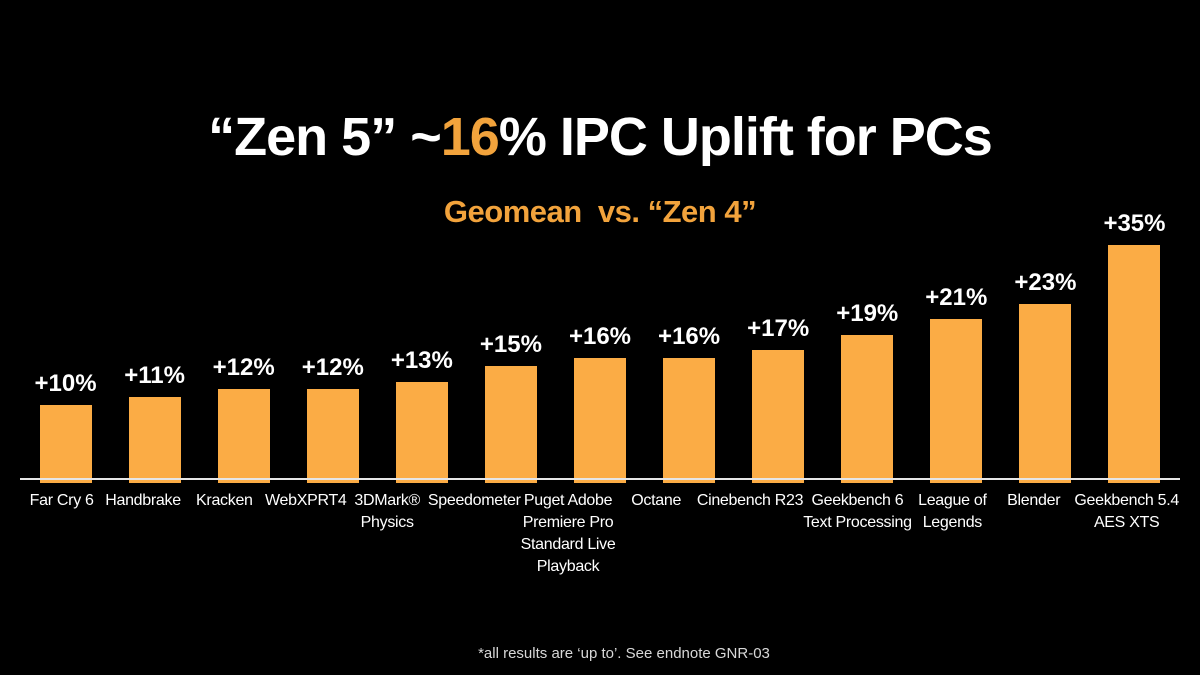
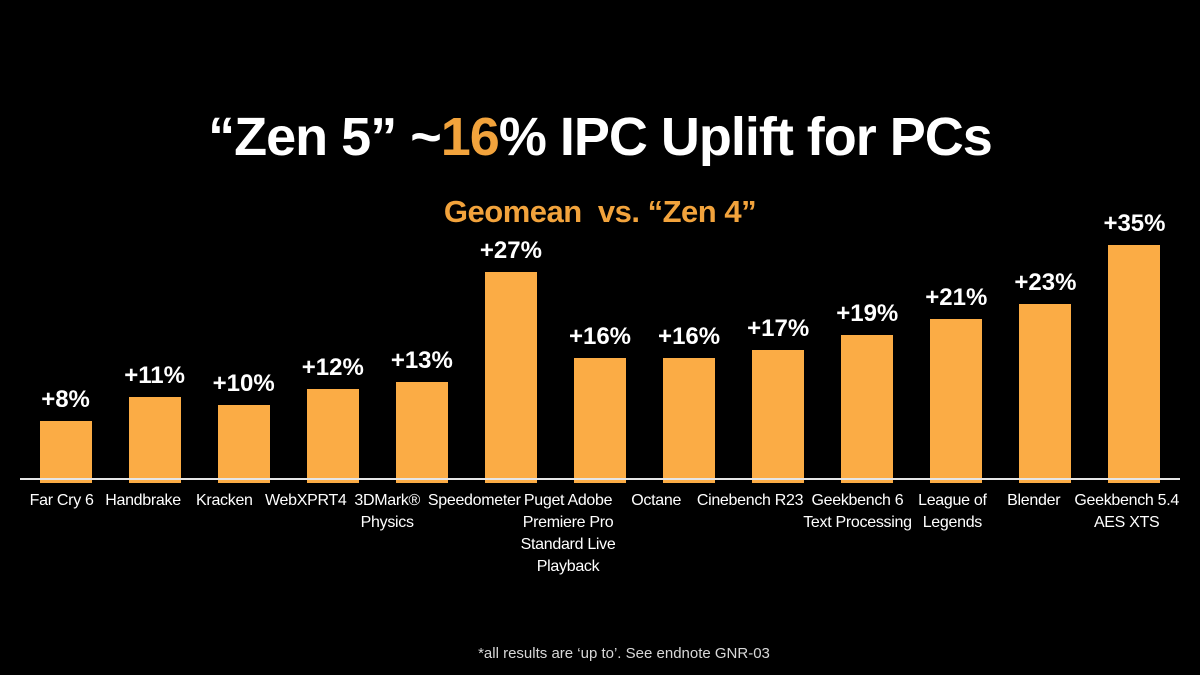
Far Cry 6: +10% -> +8%
Kracken: +12% -> +10%
Speedometer: +15% -> +27%
